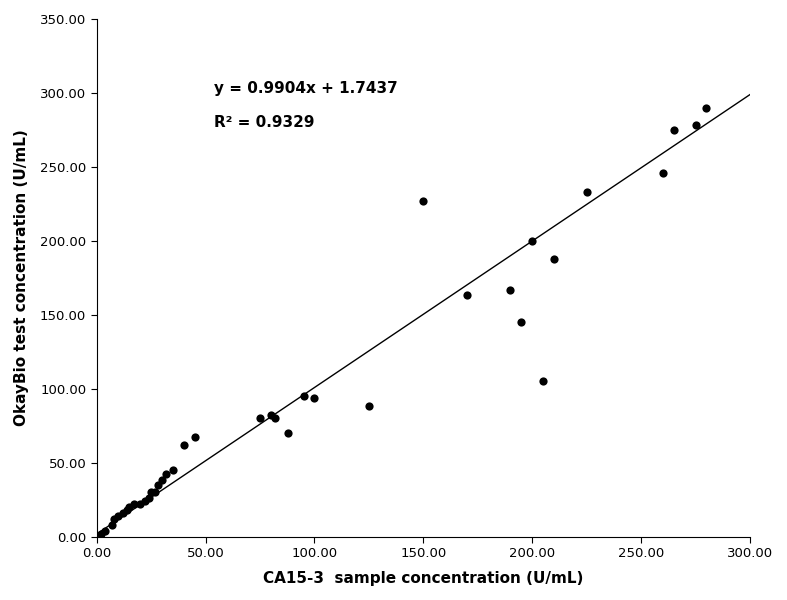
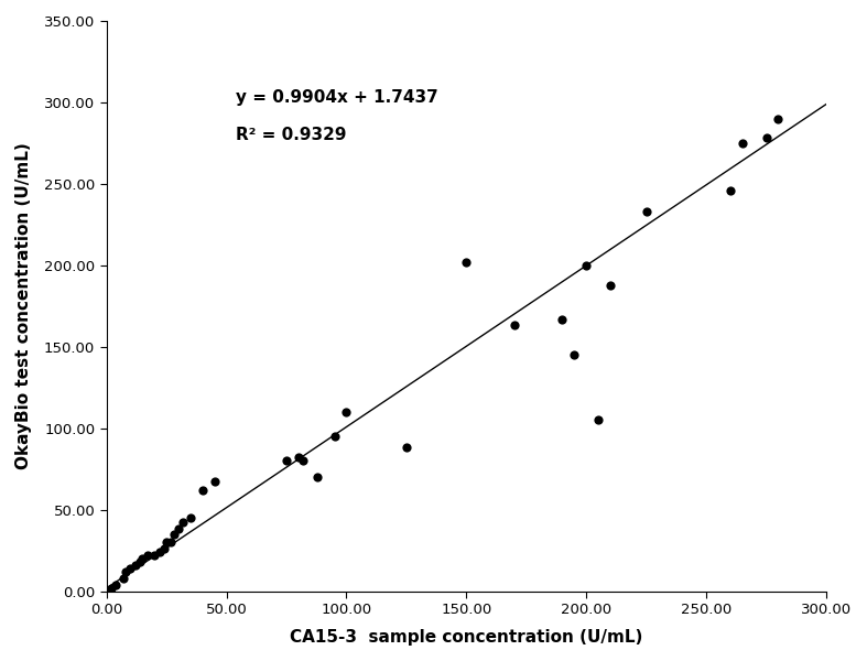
100.00: 94 -> 110
150.00: 227 -> 202
